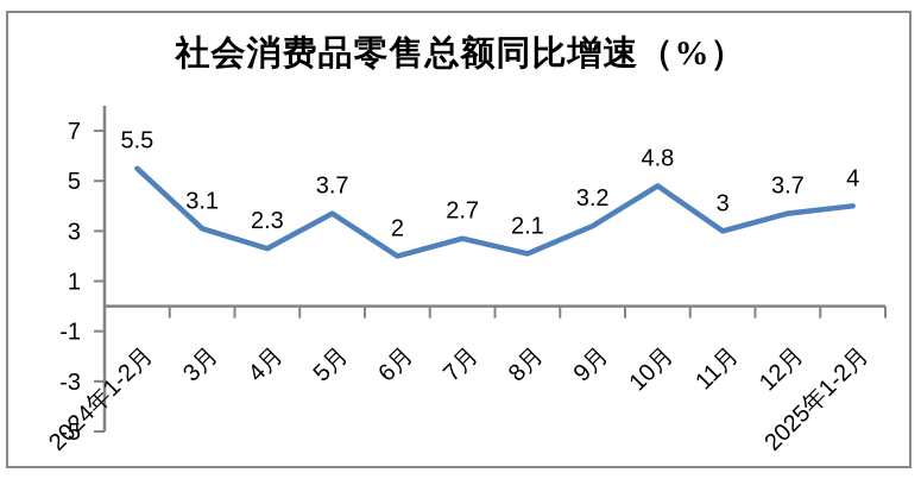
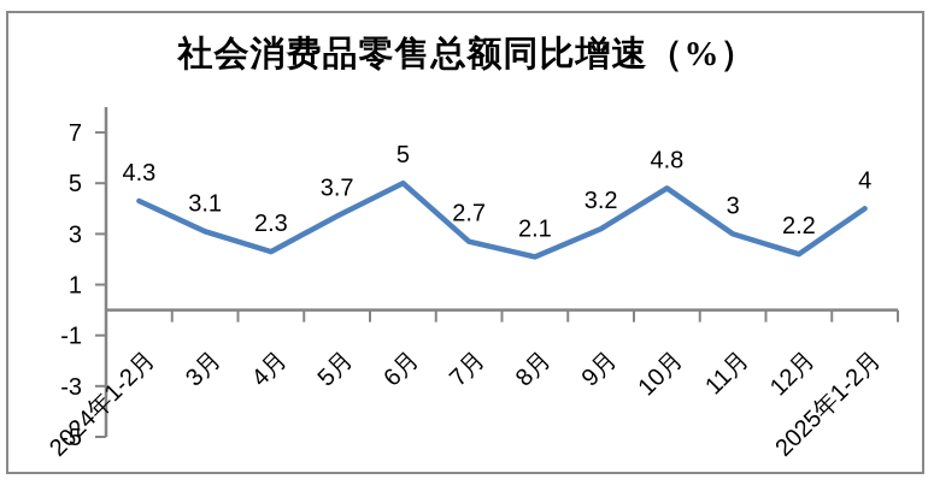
2024年1-2月: 5.5 -> 4.3
6月: 2 -> 5
12月: 3.7 -> 2.2
